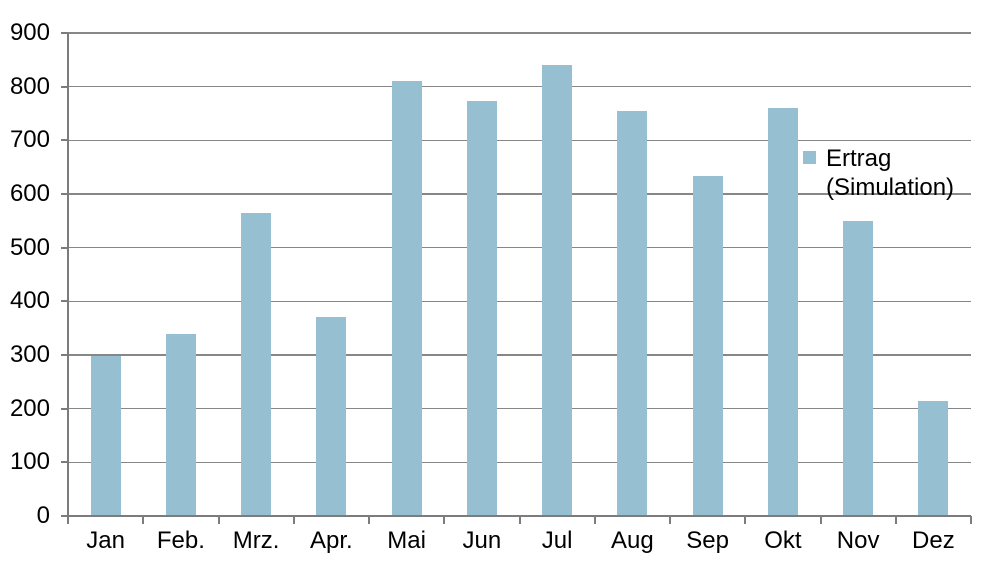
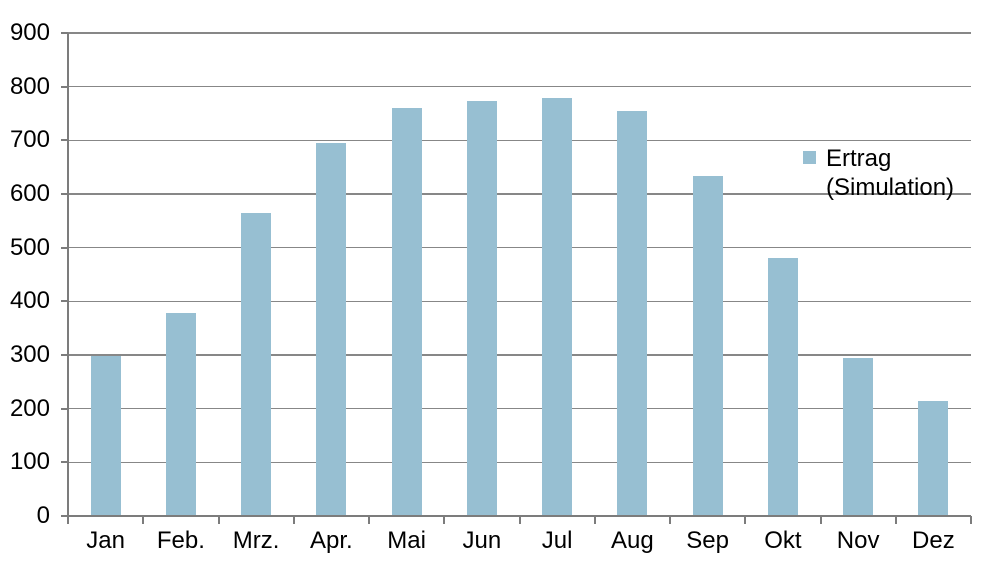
Feb.: 340 -> 380
Apr.: 370 -> 700
Mai: 810 -> 760
Jul: 840 -> 780
Okt: 760 -> 480
Nov: 550 -> 290
